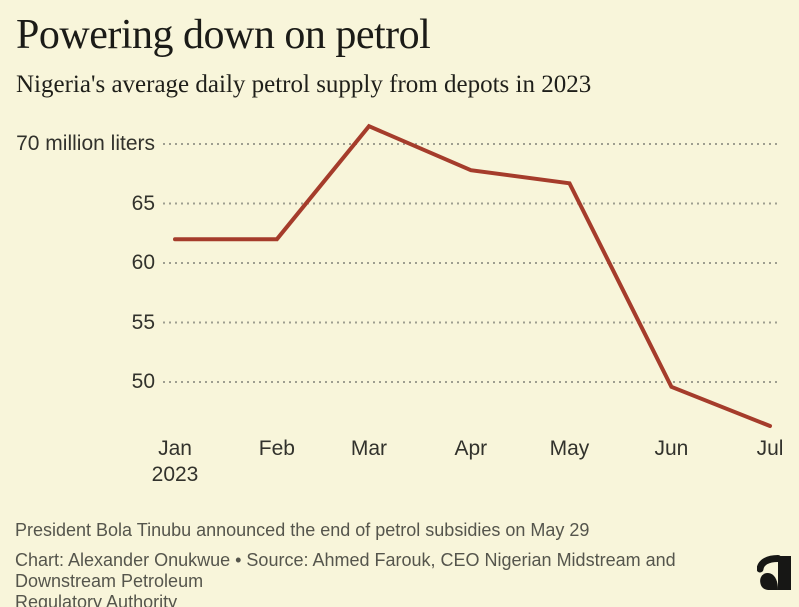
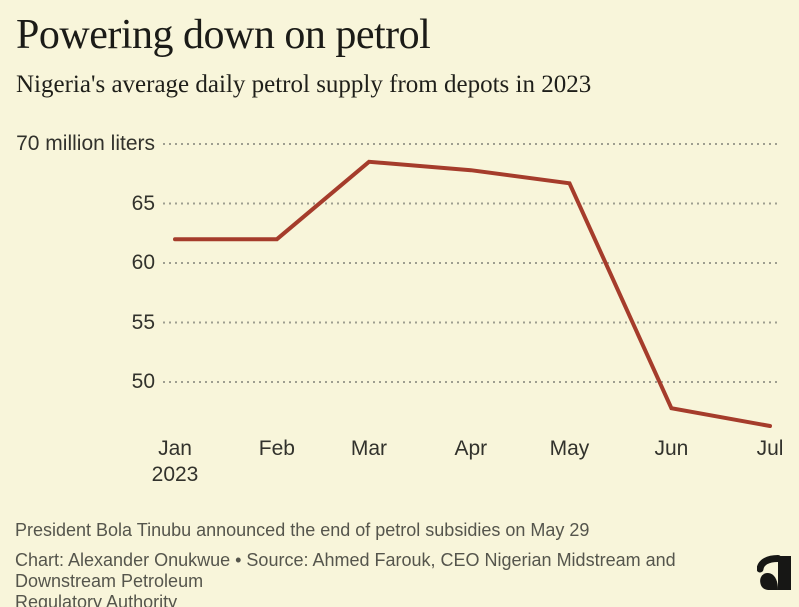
Mar: 71.5 -> 68.5
Jun: 49.6 -> 47.8
